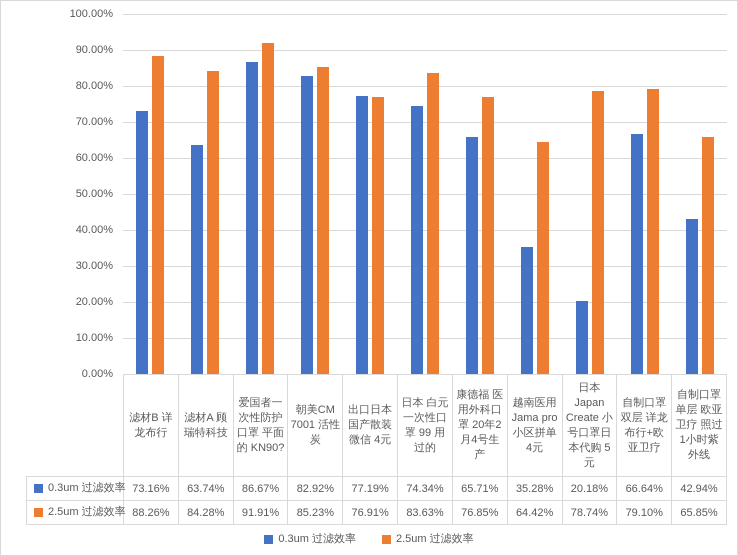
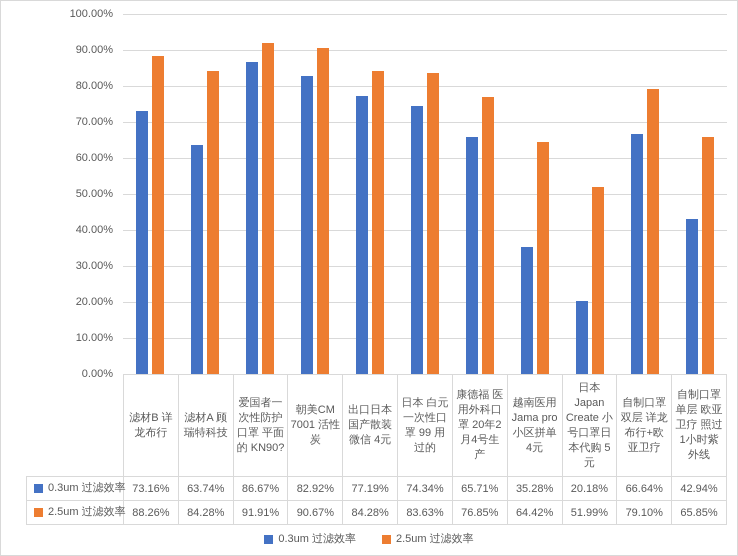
2.5um 过滤效率/朝美CM 7001 活性炭: 85.23% -> 90.67%
2.5um 过滤效率/出口日本国产散装微信 4元: 76.91% -> 84.28%
2.5um 过滤效率/日本 Japan Create 小号口罩日本代购 5 元: 78.74% -> 51.99%
